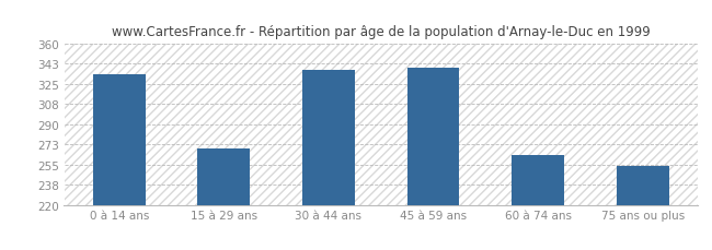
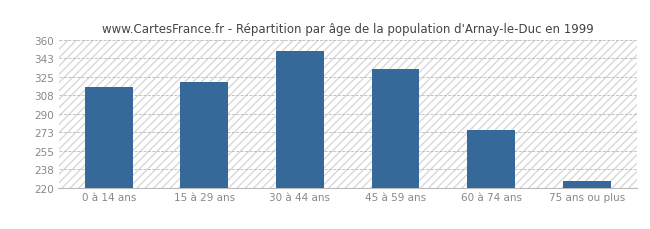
0 à 14 ans: 334 -> 316
15 à 29 ans: 269 -> 320
30 à 44 ans: 338 -> 350
45 à 59 ans: 339 -> 333
60 à 74 ans: 263 -> 275
75 ans ou plus: 254 -> 226
